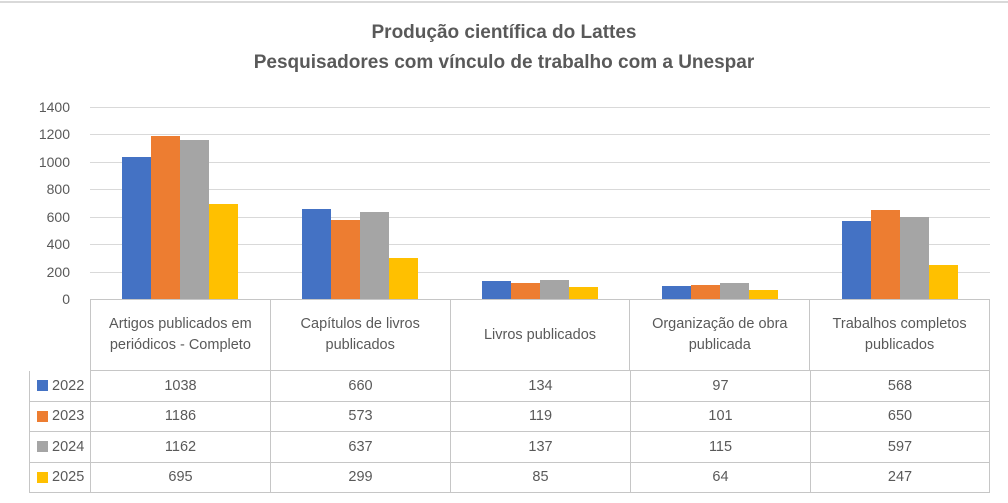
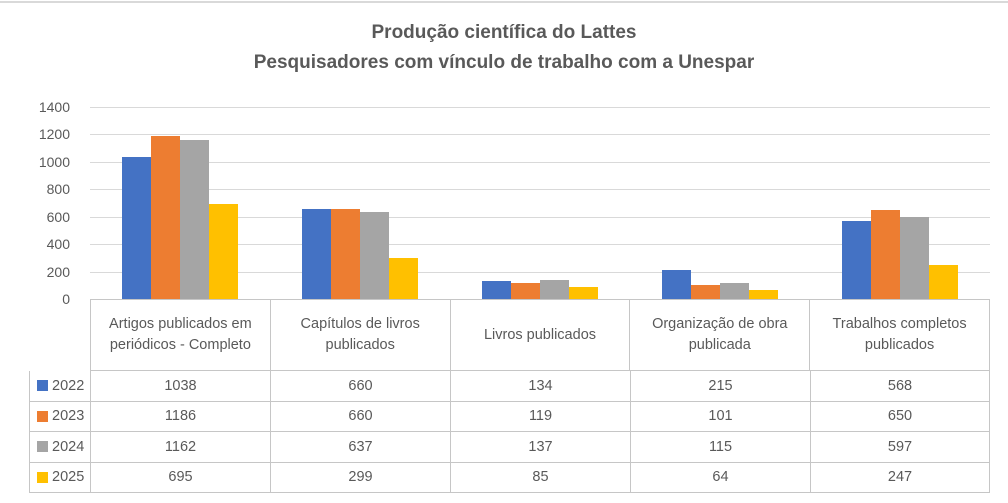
2023/Capítulos de livros publicados: 573 -> 660
2022/Organização de obra publicada: 97 -> 215
